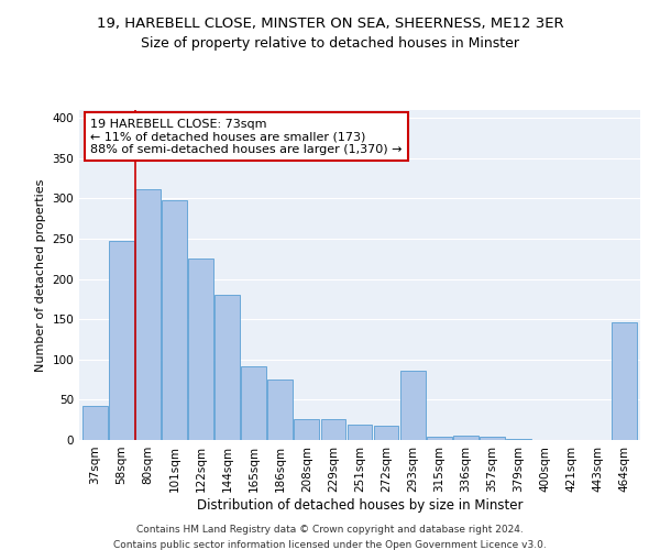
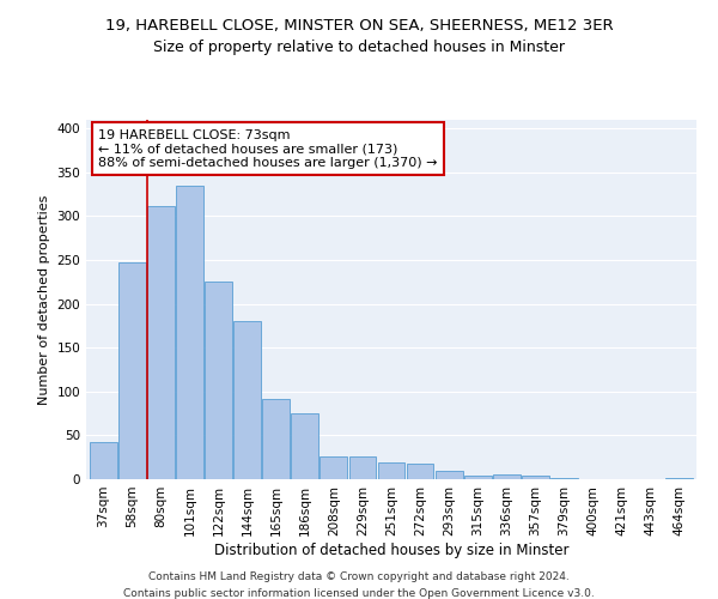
101sqm: 298 -> 335
293sqm: 86 -> 10
464sqm: 146 -> 2
